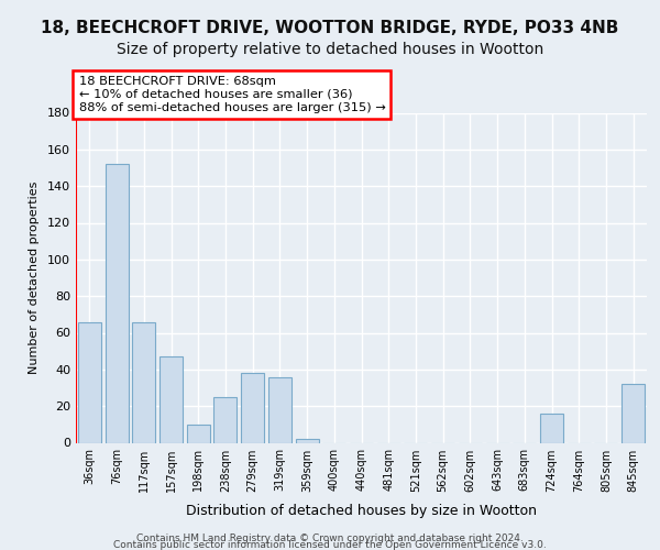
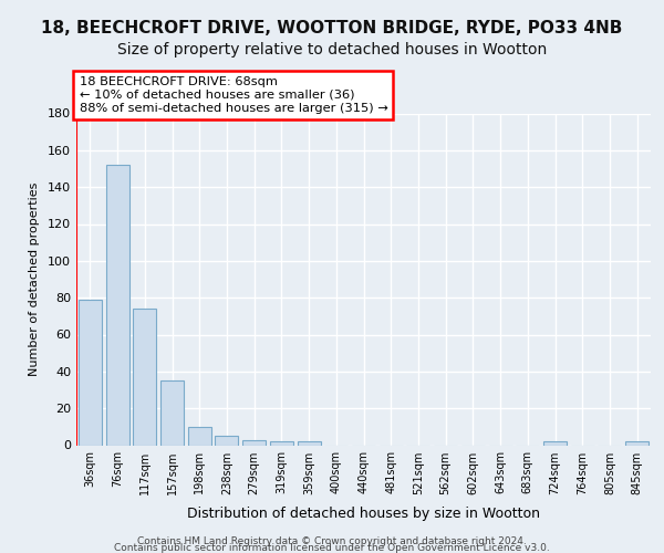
36sqm: 66 -> 79
117sqm: 66 -> 74
157sqm: 47 -> 35
238sqm: 25 -> 5
279sqm: 38 -> 3
319sqm: 36 -> 2
724sqm: 16 -> 2
845sqm: 32 -> 2
